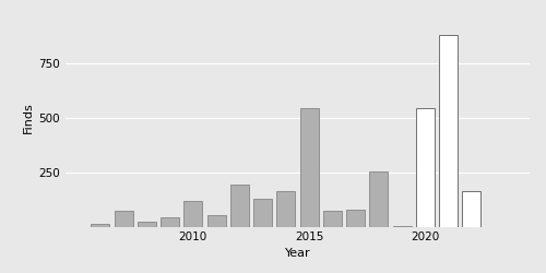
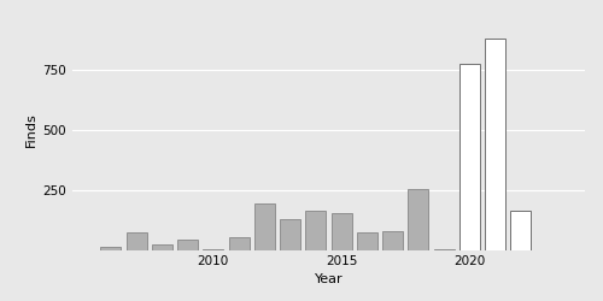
2010: 120 -> 5
2015: 545 -> 152
2020: 545 -> 775
